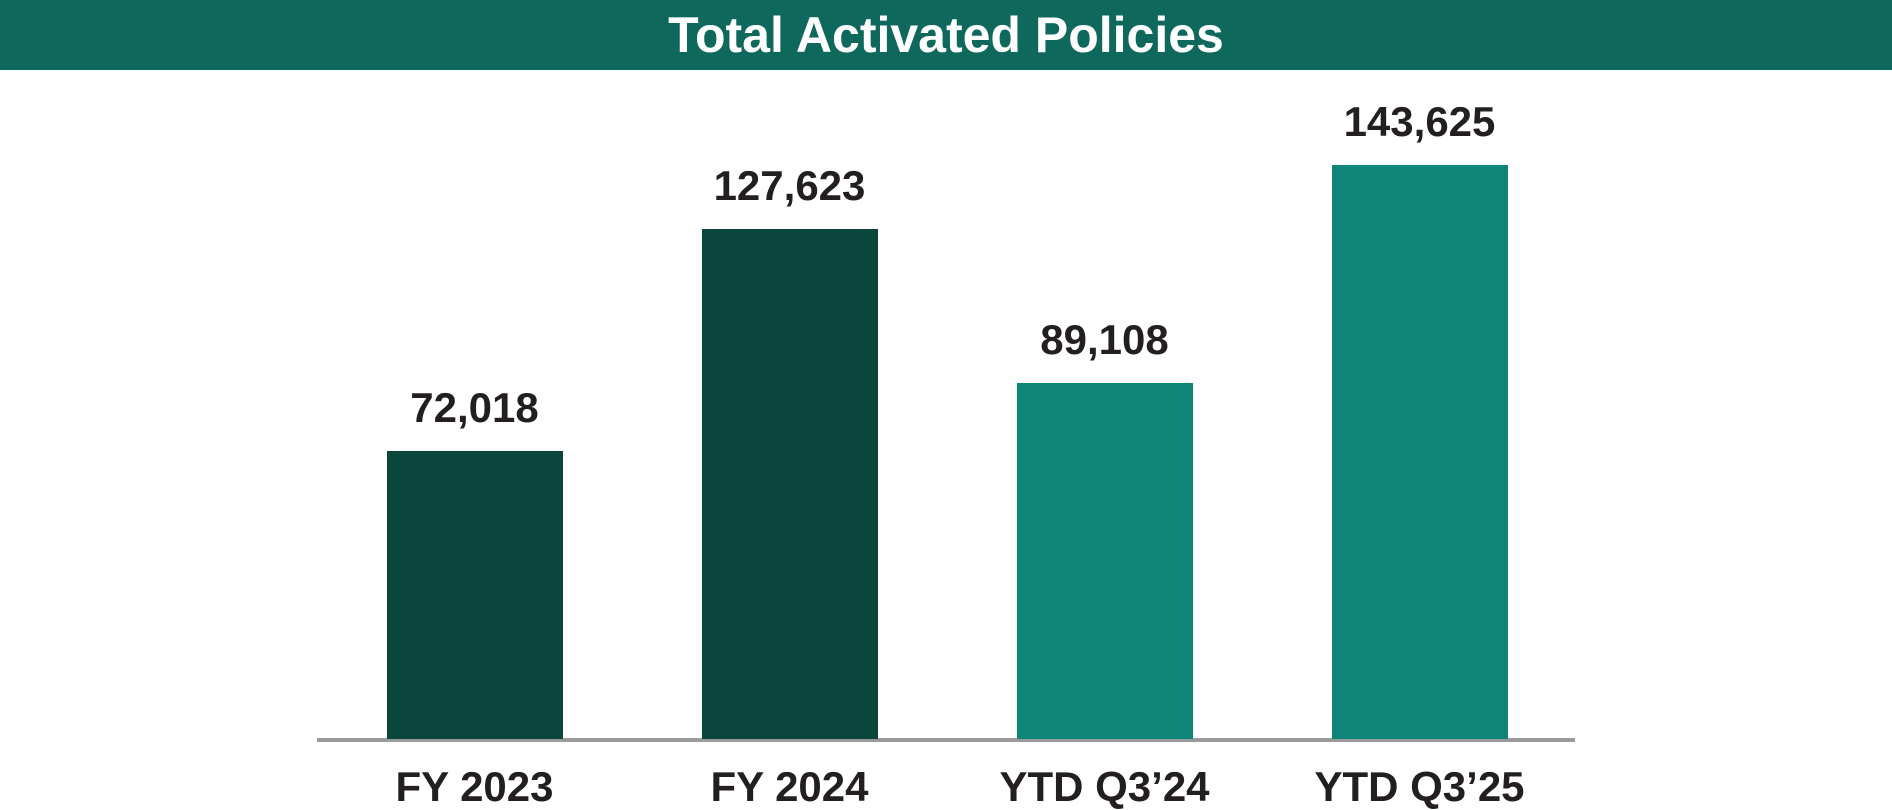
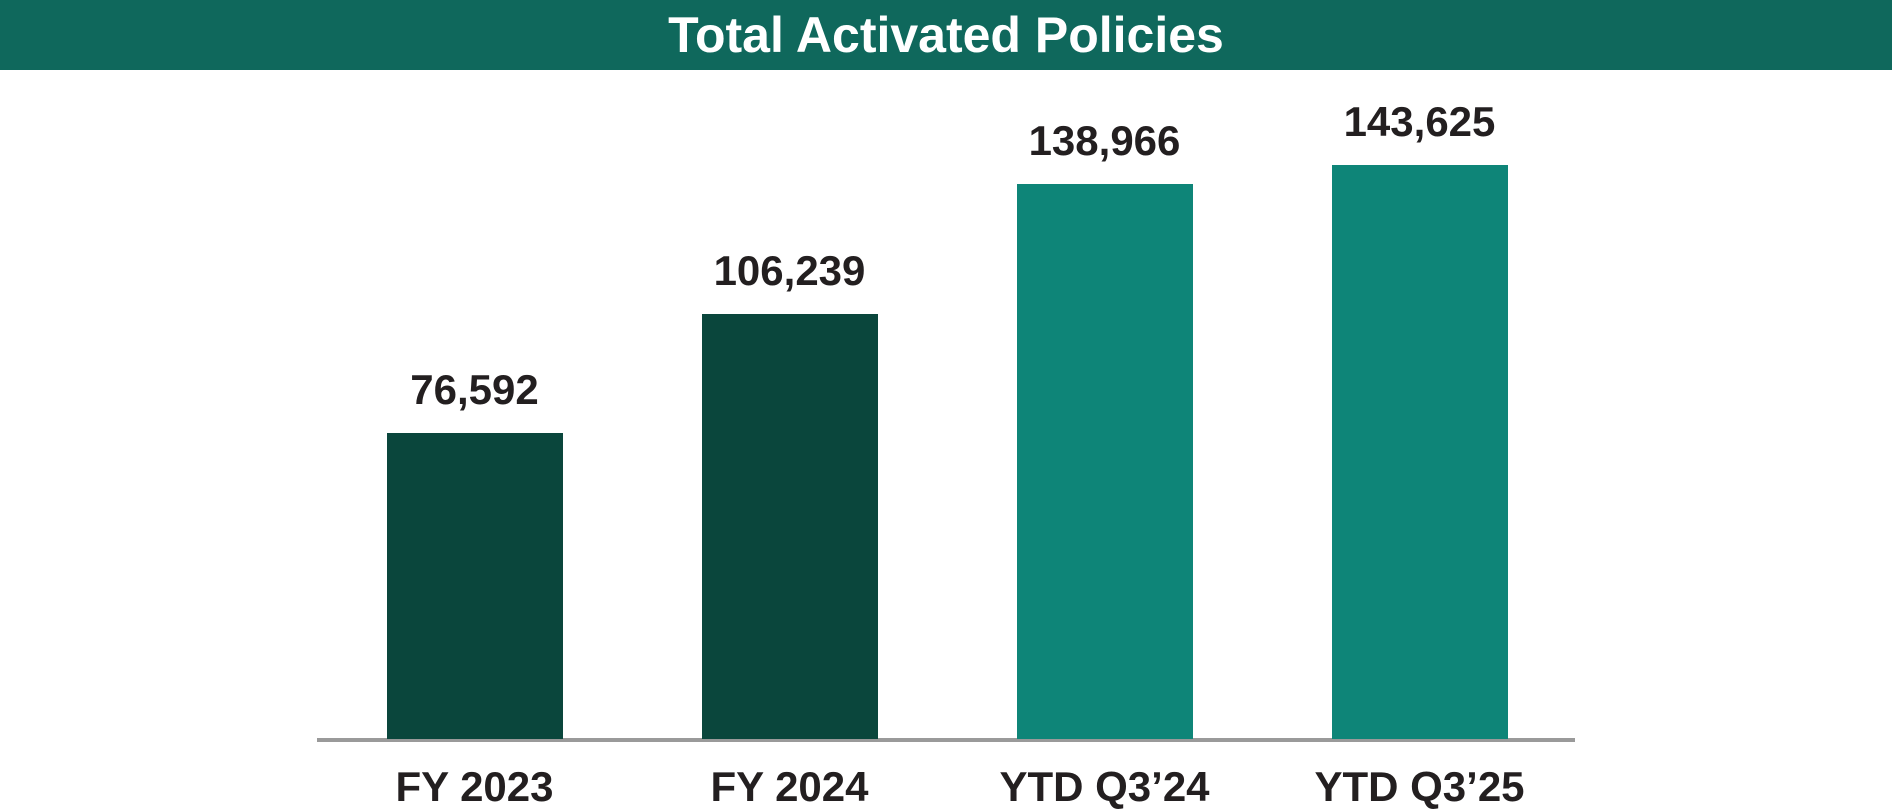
FY 2023: 72,018 -> 76,592
FY 2024: 127,623 -> 106,239
YTD Q3’24: 89,108 -> 138,966
